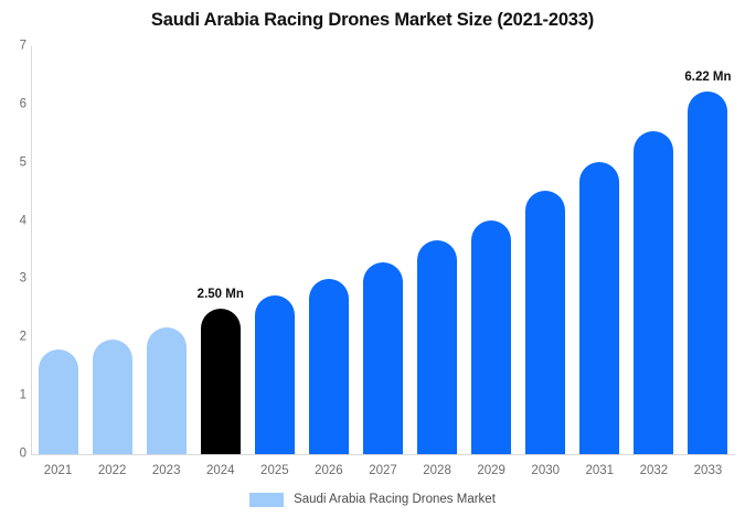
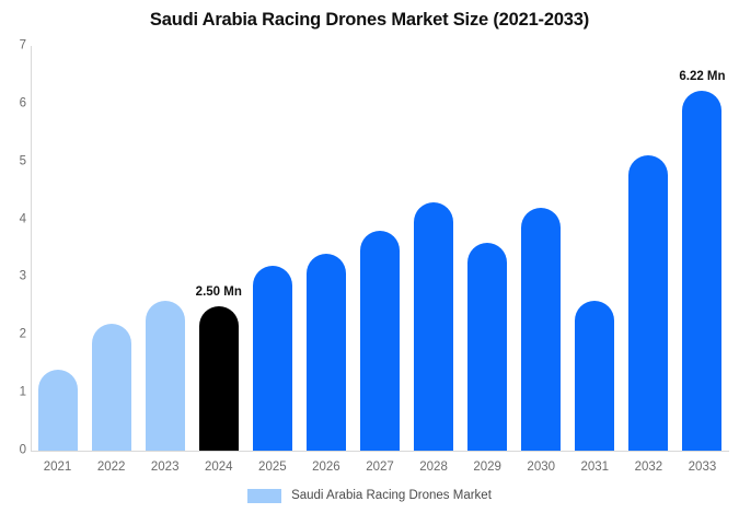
2021: 1.8 -> 1.4
2022: 2.0 -> 2.2
2023: 2.2 -> 2.6
2025: 2.7 -> 3.2
2026: 3.0 -> 3.4
2027: 3.3 -> 3.8
2028: 3.7 -> 4.3
2029: 4.0 -> 3.6
2030: 4.5 -> 4.2
2031: 5.0 -> 2.6
2032: 5.5 -> 5.1
